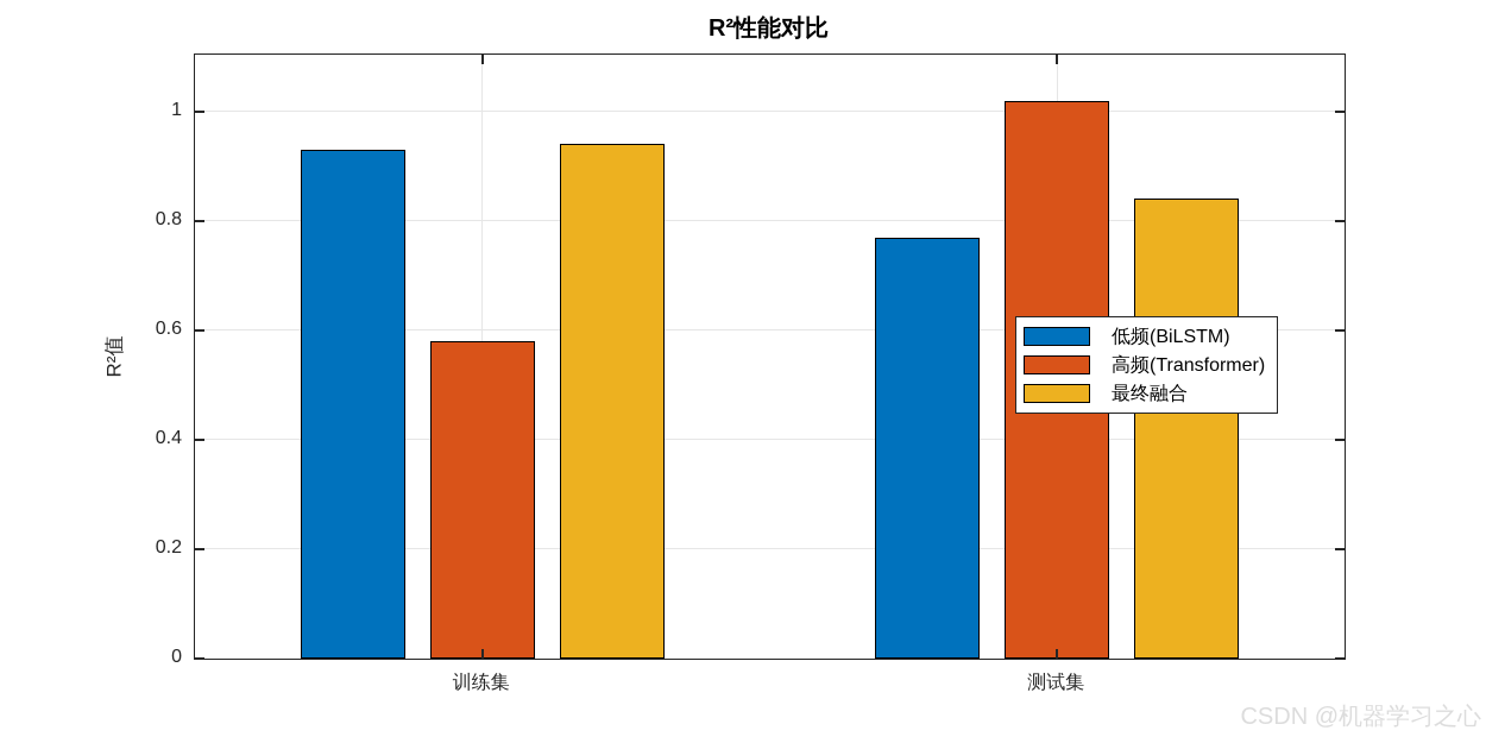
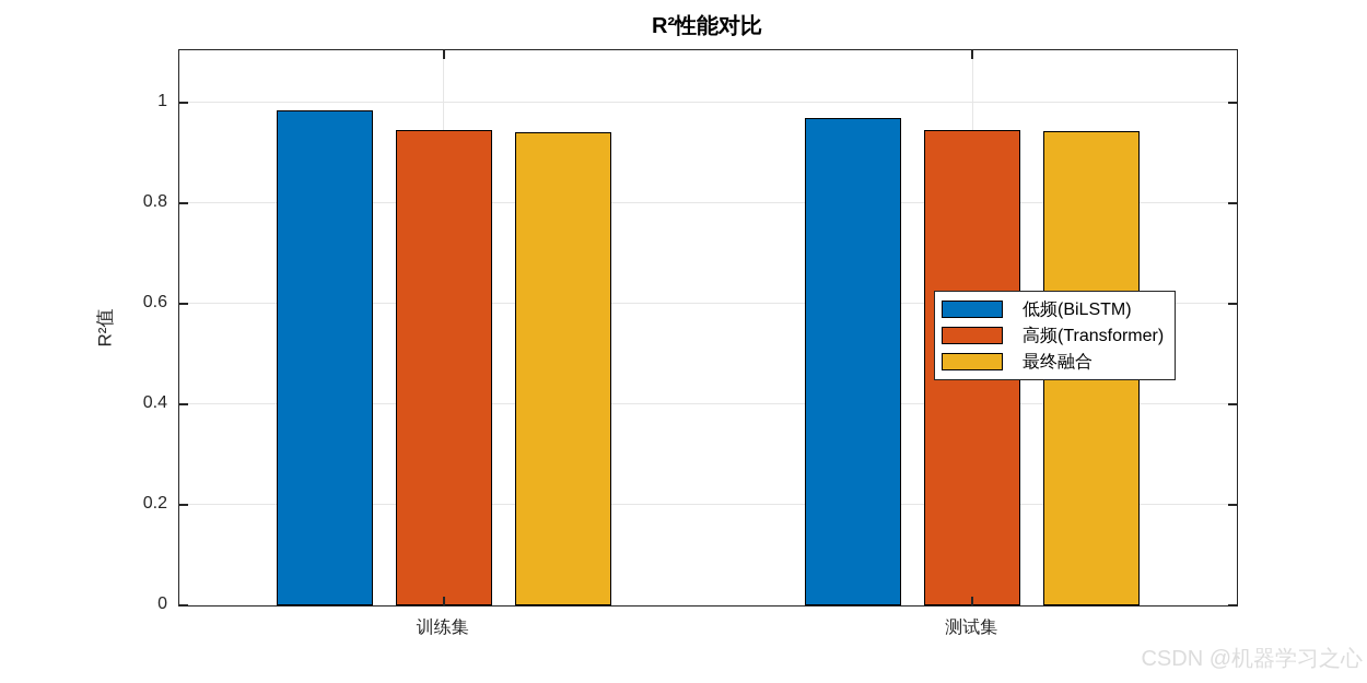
低频(BiLSTM)/训练集: 0.93 -> 0.98
高频(Transformer)/训练集: 0.58 -> 0.95
低频(BiLSTM)/测试集: 0.77 -> 0.97
高频(Transformer)/测试集: 1.02 -> 0.94
最终融合/测试集: 0.84 -> 0.94
